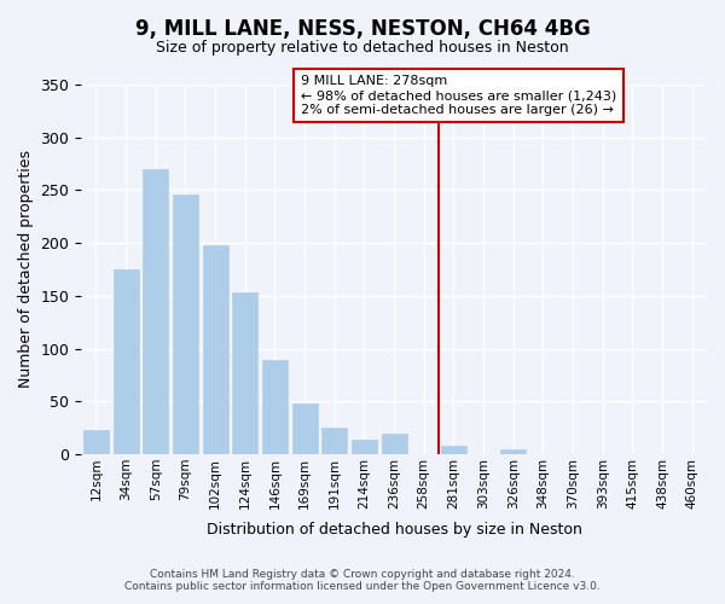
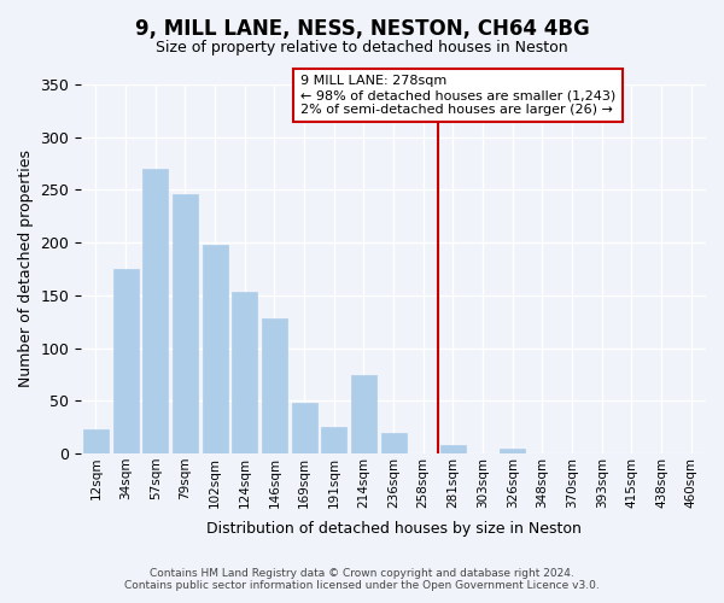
146sqm: 89 -> 128
214sqm: 14 -> 74
